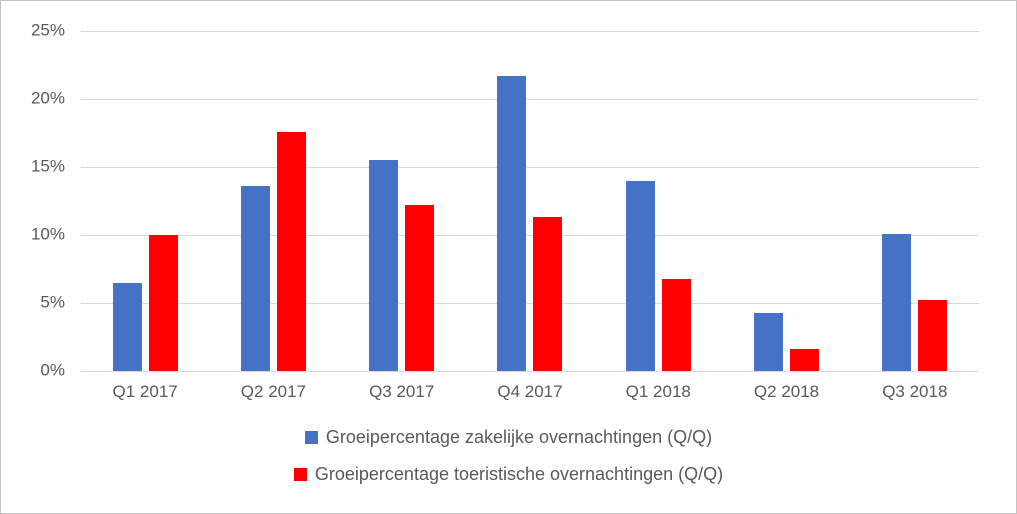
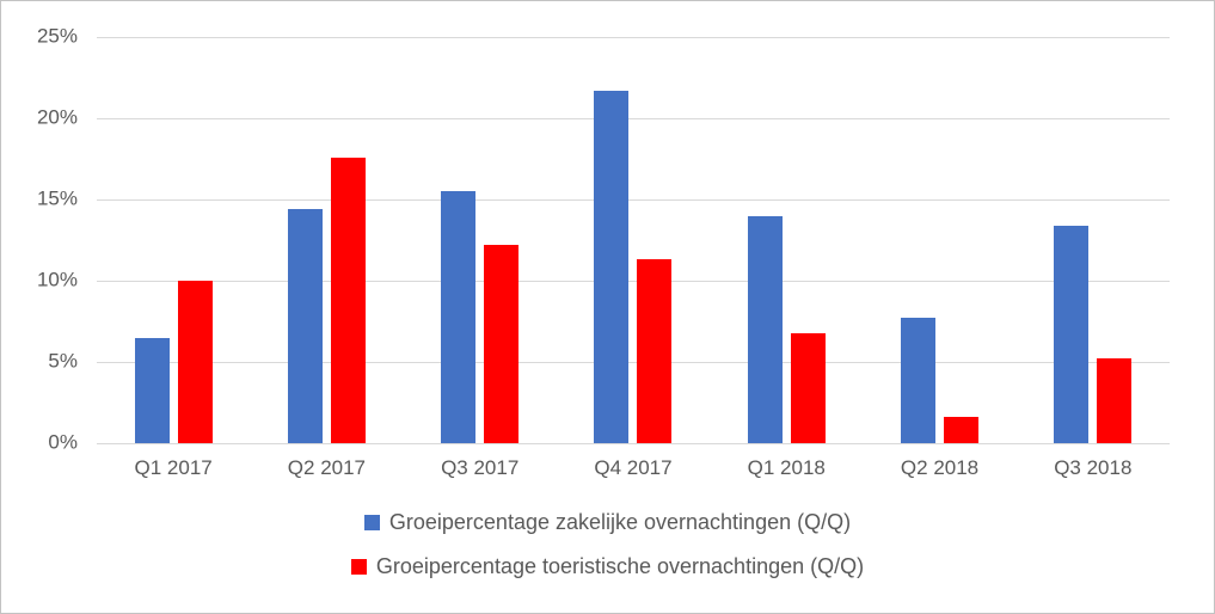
Groeipercentage zakelijke overnachtingen (Q/Q)/Q2 2017: 13.6% -> 14.4%
Groeipercentage zakelijke overnachtingen (Q/Q)/Q2 2018: 4.3% -> 7.7%
Groeipercentage zakelijke overnachtingen (Q/Q)/Q3 2018: 10.1% -> 13.4%
